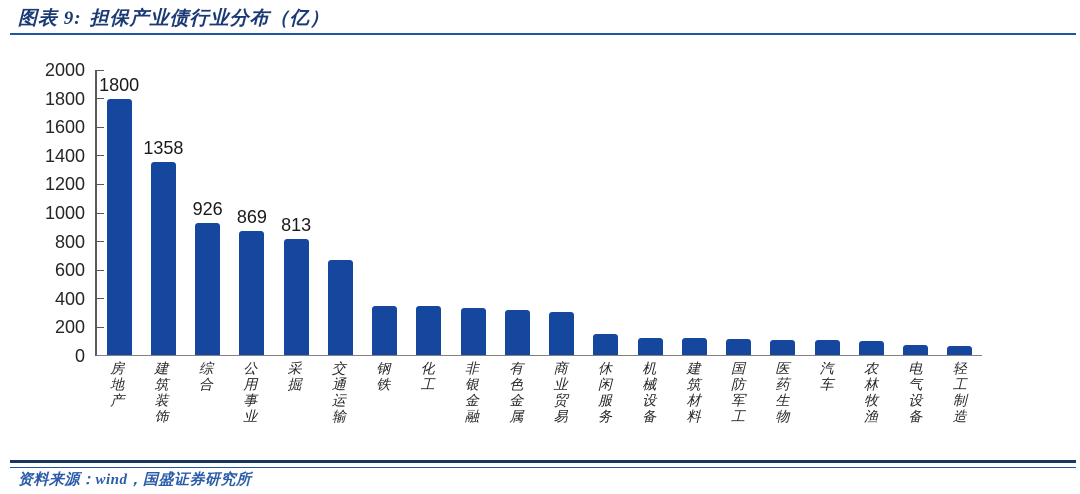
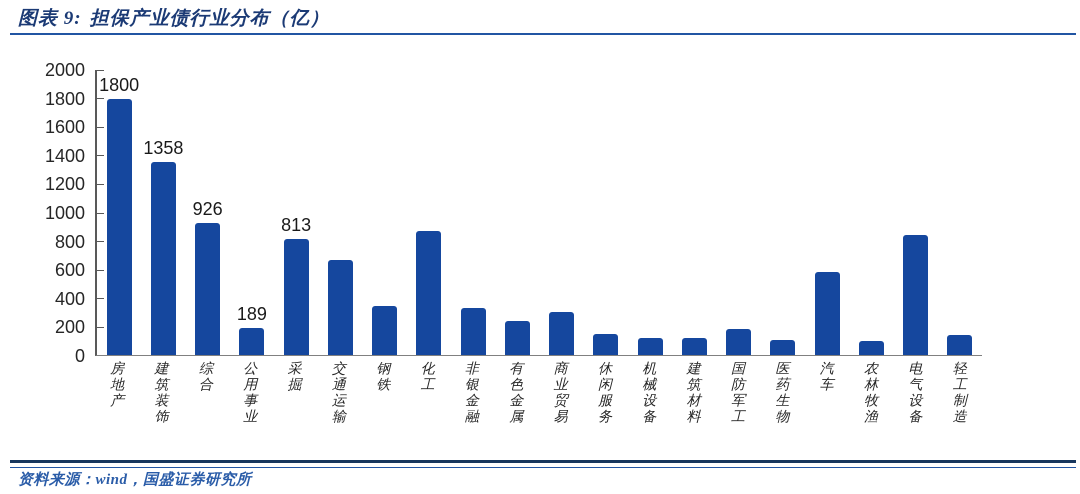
公用事业: 869 -> 189
化工: 340 -> 870
有色金属: 320 -> 240
国防军工: 120 -> 180
汽车: 100 -> 580
电气设备: 70 -> 840
轻工制造: 60 -> 140
